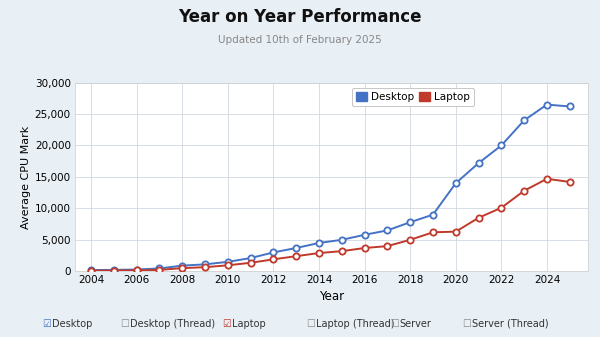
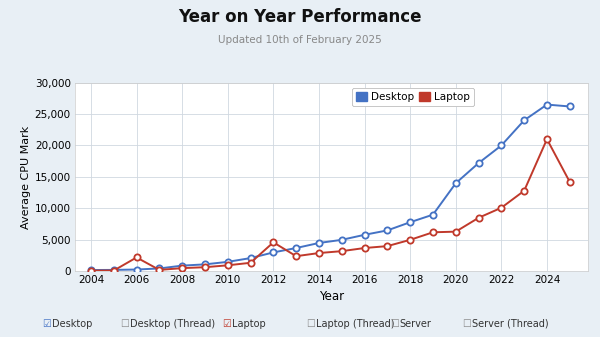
Laptop/2006: 100 -> 2,200
Laptop/2012: 1,900 -> 4,600
Laptop/2024: 14,700 -> 21,000
